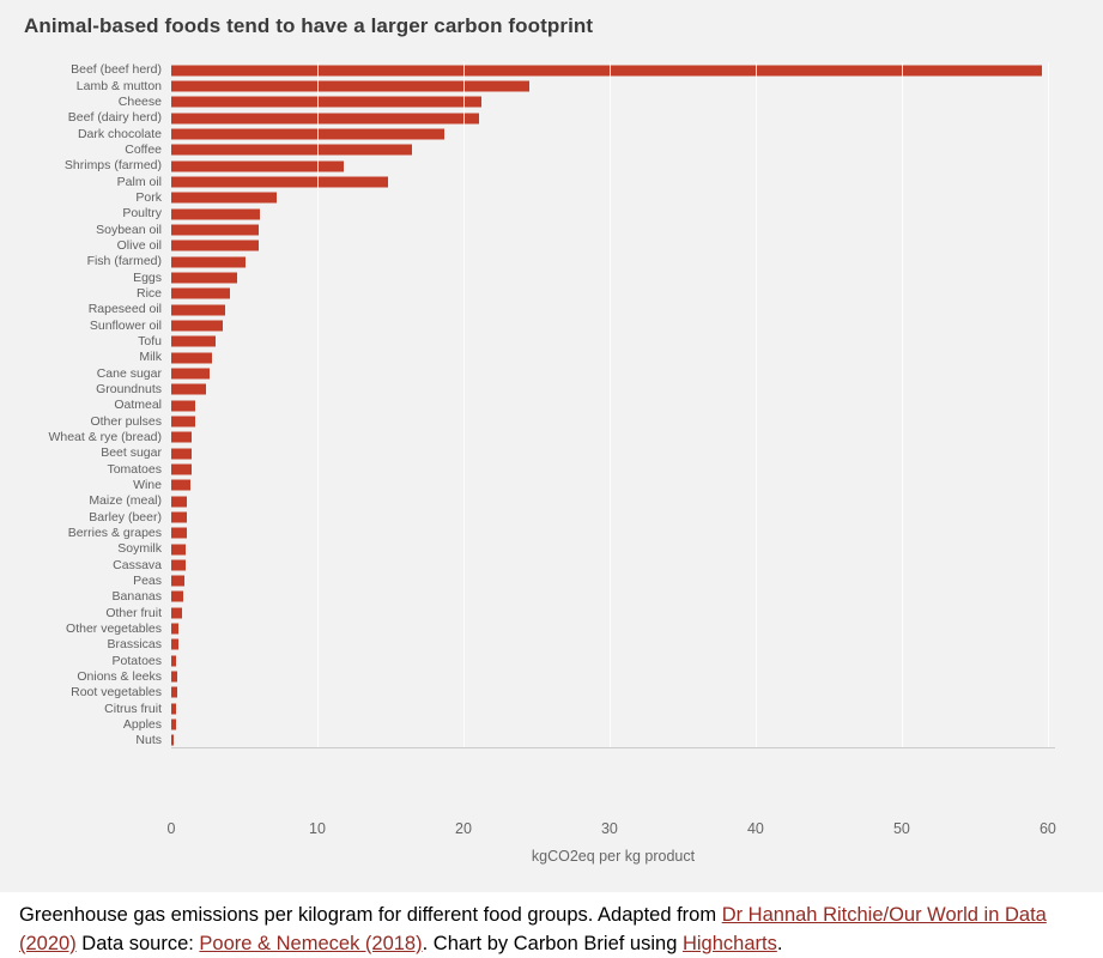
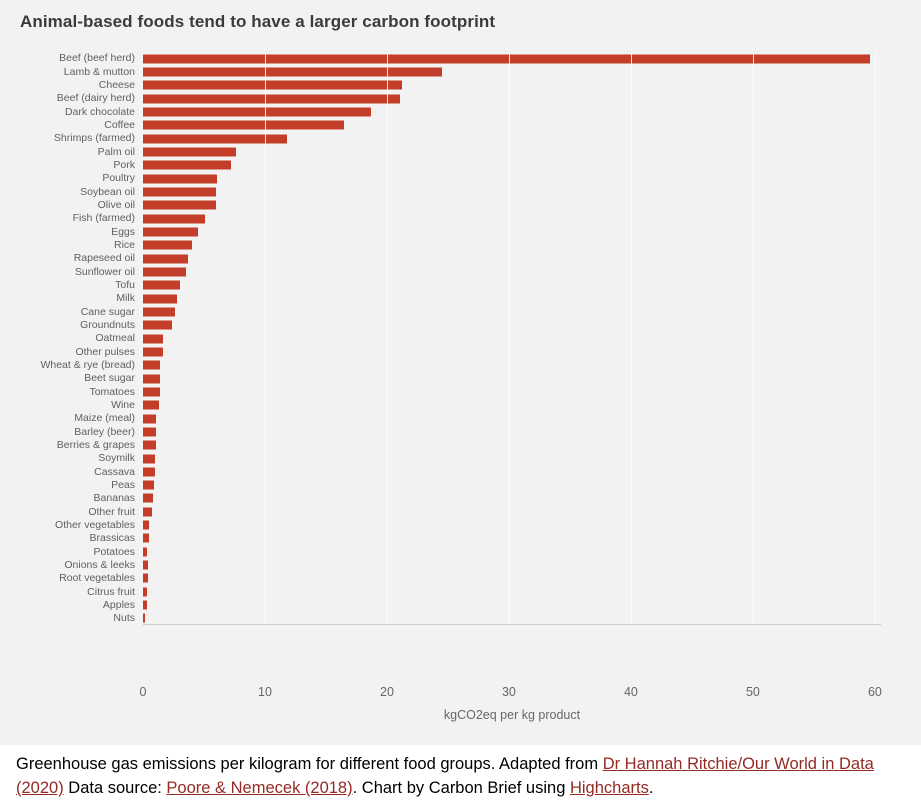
Palm oil: 14.8 -> 7.6
